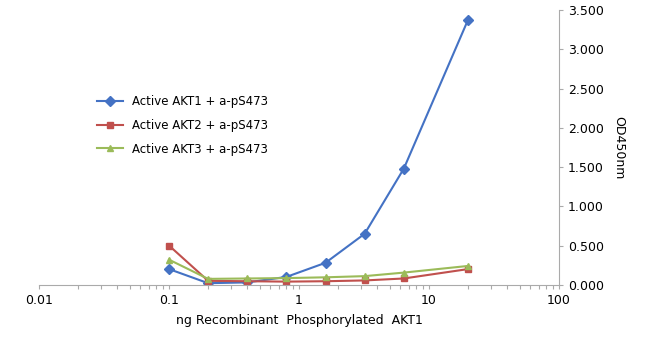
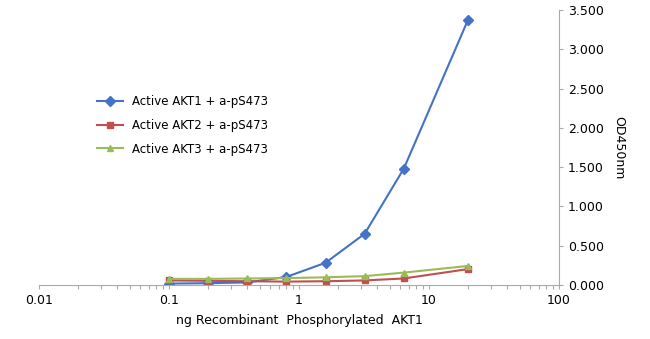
Active AKT1 + a-pS473/0.1: 0.20 -> 0.01
Active AKT2 + a-pS473/0.1: 0.50 -> 0.06
Active AKT3 + a-pS473/0.1: 0.32 -> 0.07
